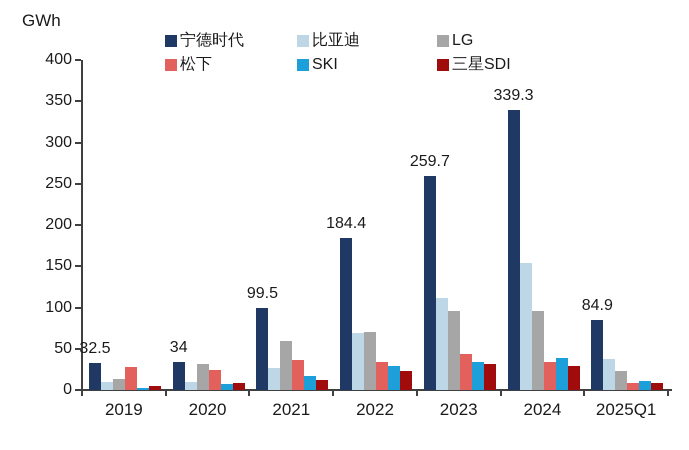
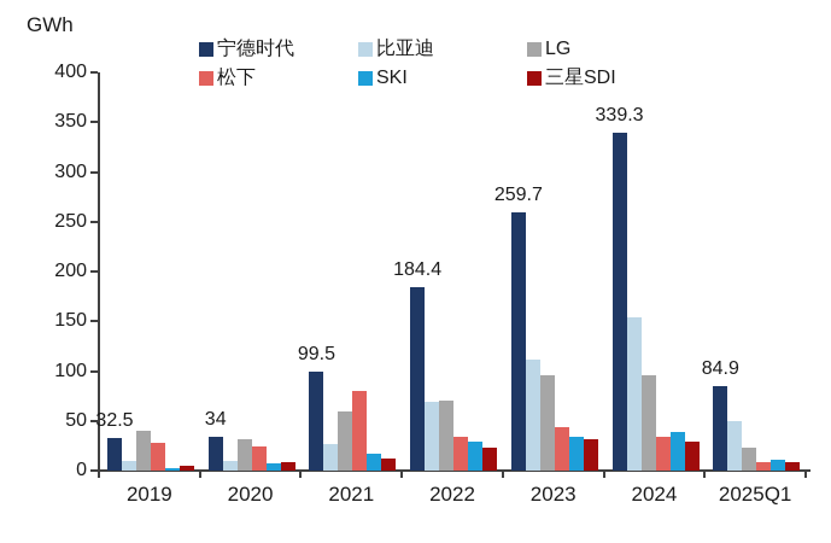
LG/2019: 10 -> 40
松下/2021: 40 -> 80
比亚迪/2025Q1: 40 -> 50
